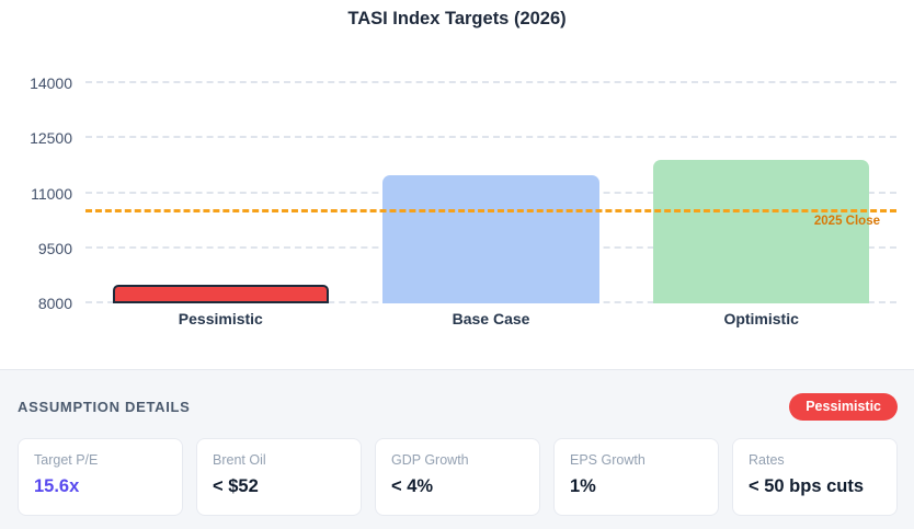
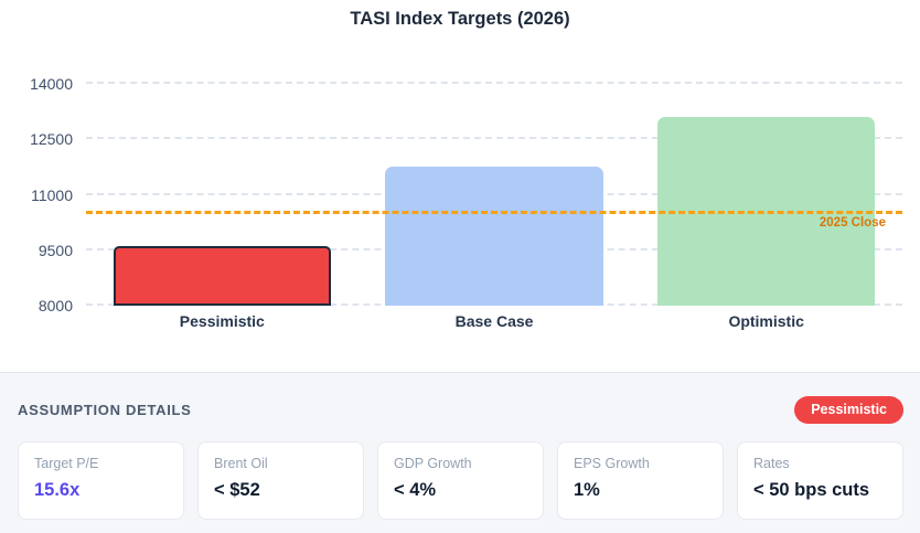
Pessimistic: 8500 -> 9600
Base Case: 11500 -> 11800
Optimistic: 11900 -> 13100
